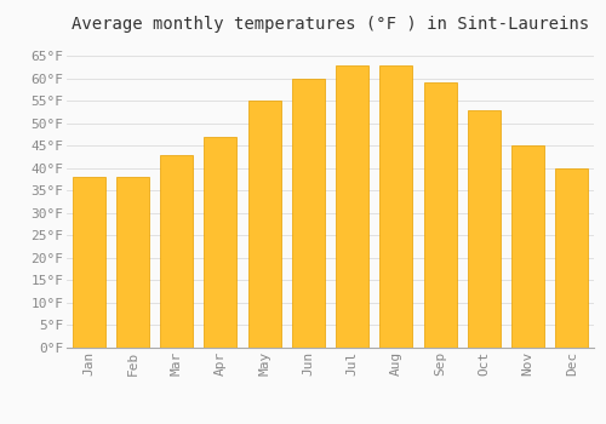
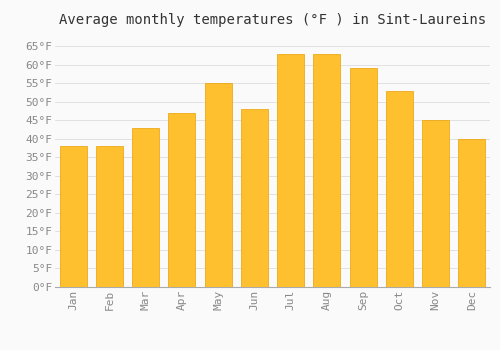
Jun: 60°F -> 48°F
